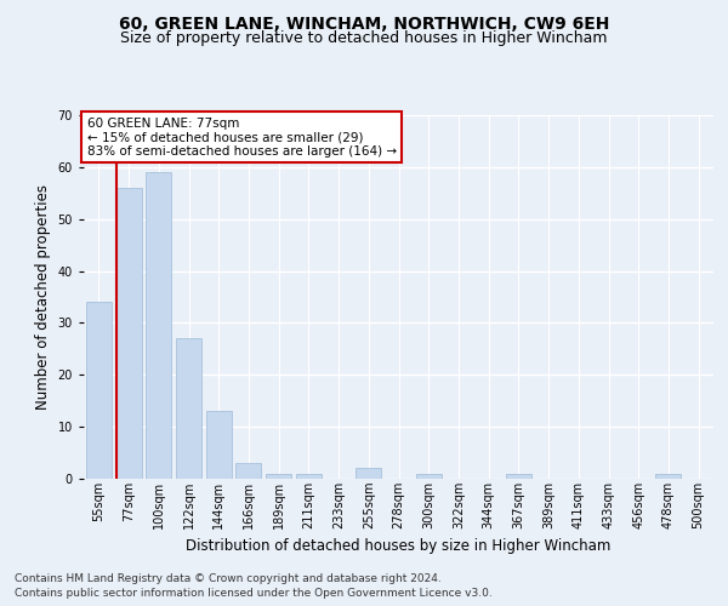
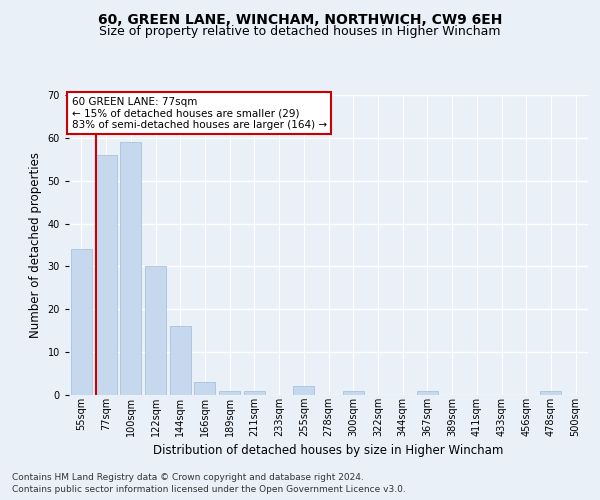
122sqm: 27 -> 30
144sqm: 13 -> 16
